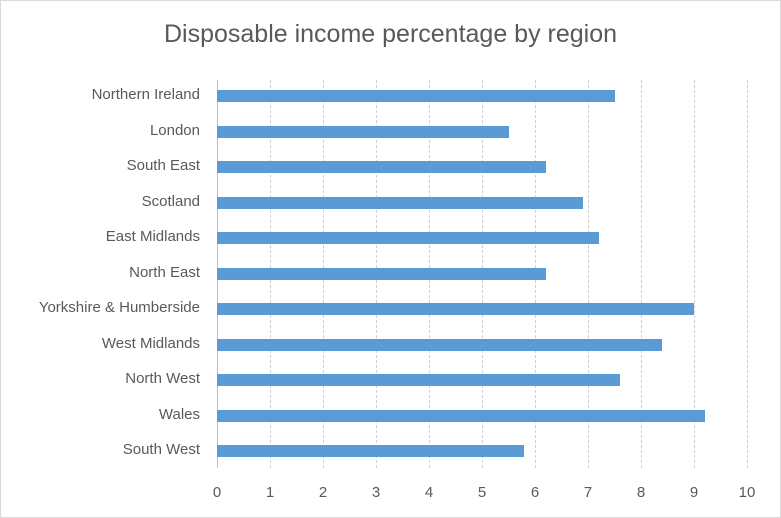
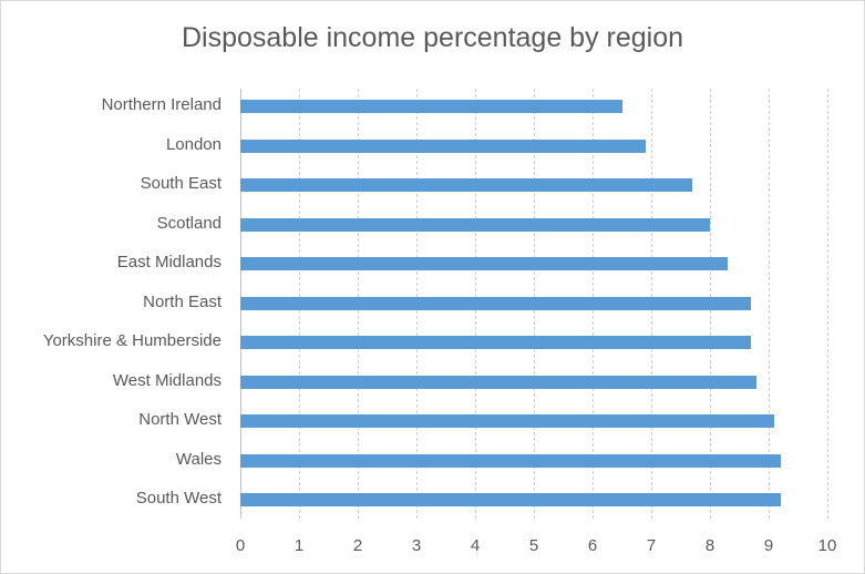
Northern Ireland: 7.5 -> 6.5
London: 5.5 -> 6.9
South East: 6.2 -> 7.7
Scotland: 6.9 -> 8.0
East Midlands: 7.2 -> 8.3
North East: 6.2 -> 8.7
Yorkshire & Humberside: 9.0 -> 8.7
West Midlands: 8.4 -> 8.8
North West: 7.6 -> 9.1
South West: 5.8 -> 9.2
